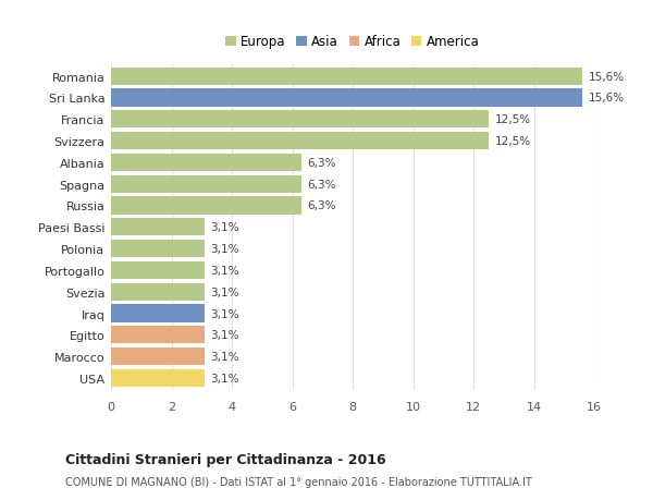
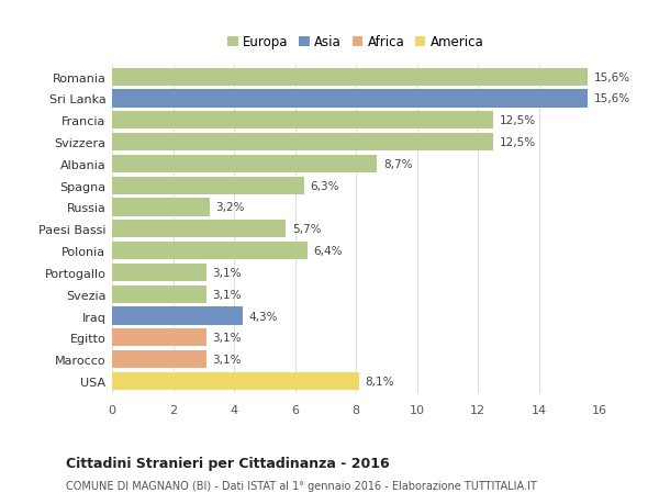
Albania: 6,3% -> 8,7%
Russia: 6,3% -> 3,2%
Paesi Bassi: 3,1% -> 5,7%
Polonia: 3,1% -> 6,4%
Iraq: 3,1% -> 4,3%
USA: 3,1% -> 8,1%
